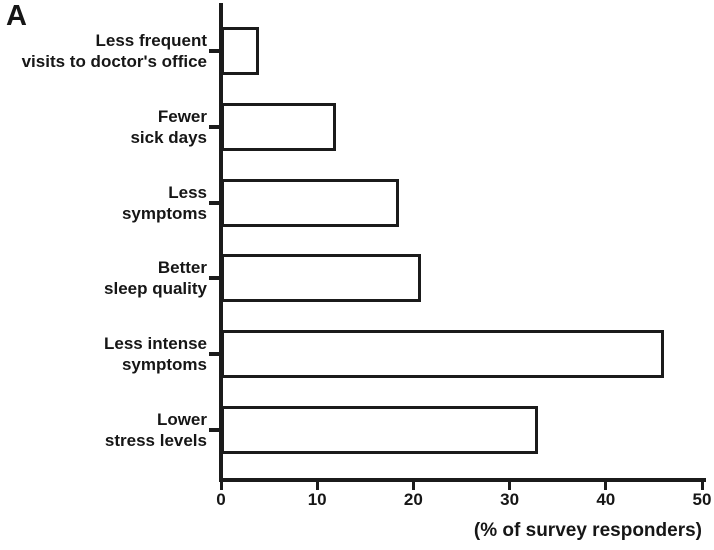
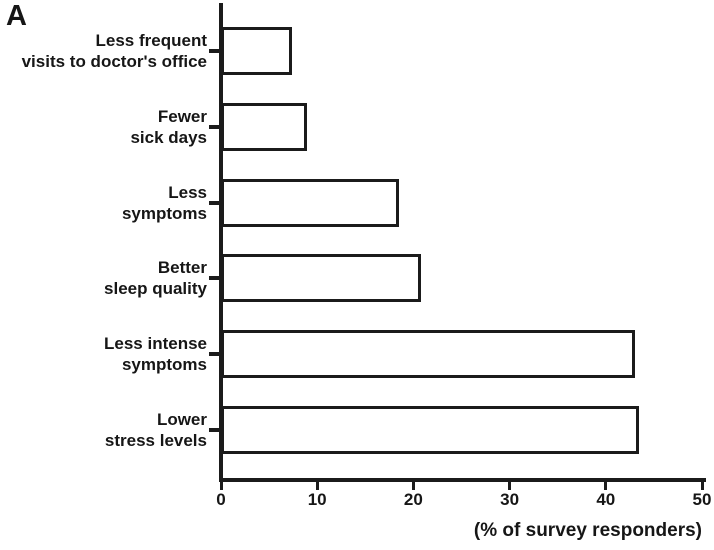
Less frequent visits to doctor's office: 4 -> 7
Fewer sick days: 12 -> 9
Less intense symptoms: 46 -> 43
Lower stress levels: 33 -> 44
